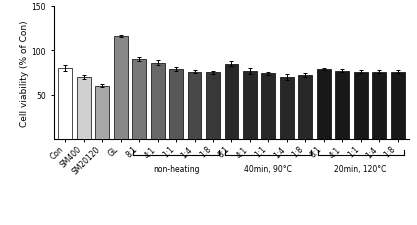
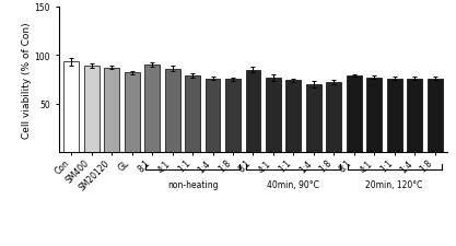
Con: 80 -> 93
SM400: 70 -> 89
SM20120: 60 -> 87
GL: 116 -> 82
